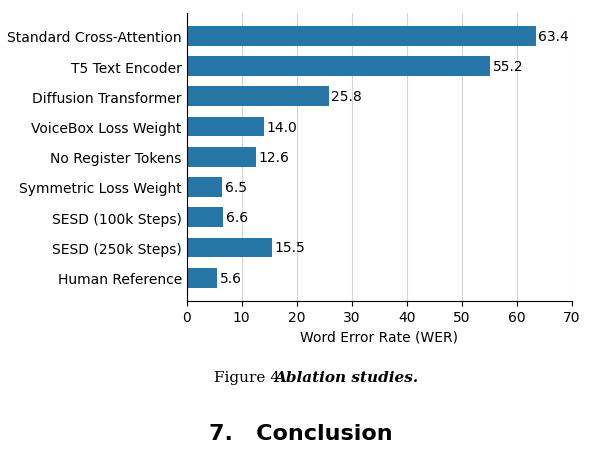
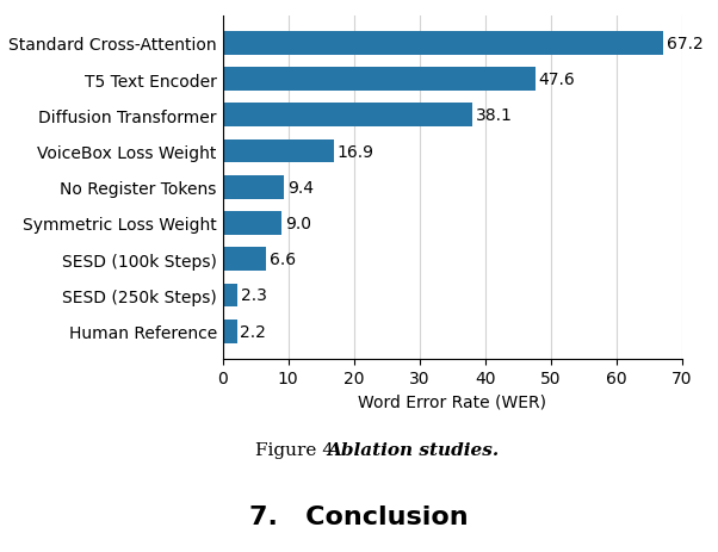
Standard Cross-Attention: 63.4 -> 67.2
T5 Text Encoder: 55.2 -> 47.6
Diffusion Transformer: 25.8 -> 38.1
VoiceBox Loss Weight: 14.0 -> 16.9
No Register Tokens: 12.6 -> 9.4
Symmetric Loss Weight: 6.5 -> 9.0
SESD (250k Steps): 15.5 -> 2.3
Human Reference: 5.6 -> 2.2
